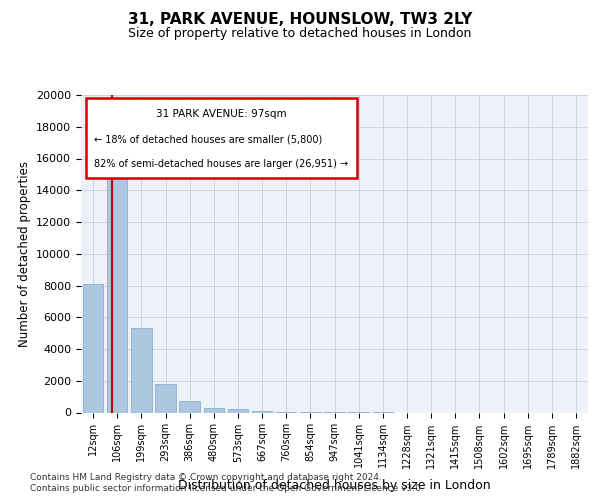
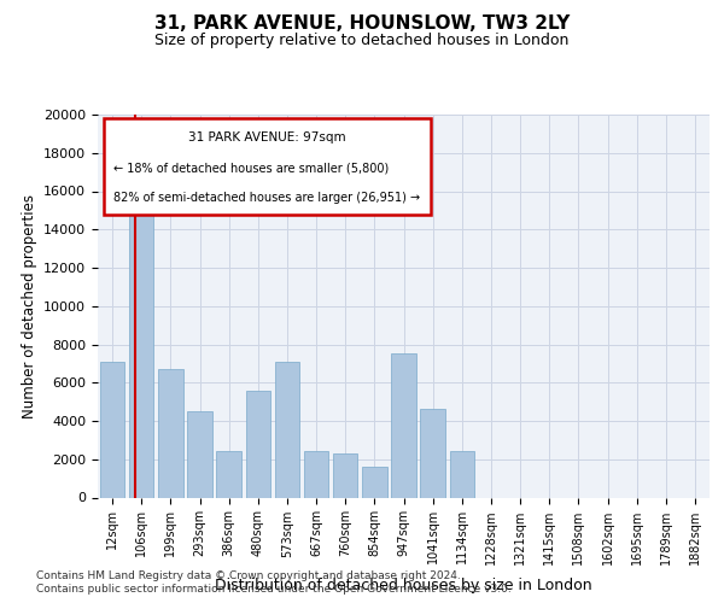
12sqm: 8100 -> 7100
199sqm: 5300 -> 6700
293sqm: 1800 -> 4500
386sqm: 700 -> 2400
480sqm: 300 -> 5600
573sqm: 200 -> 7100
667sqm: 100 -> 2400
760sqm: 0 -> 2300
854sqm: 0 -> 1600
947sqm: 0 -> 7500
1041sqm: 0 -> 4600
1134sqm: 0 -> 2400
